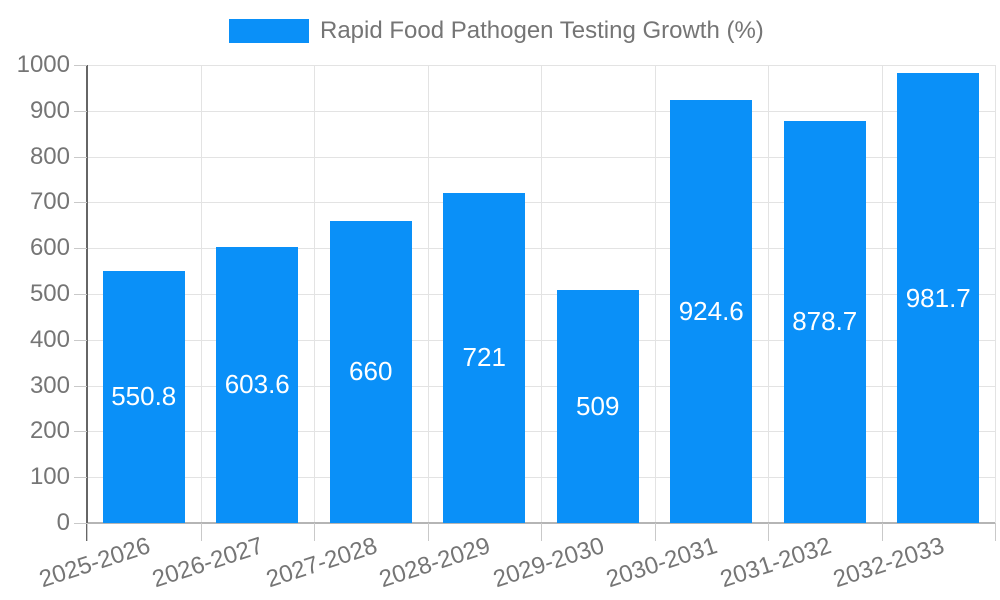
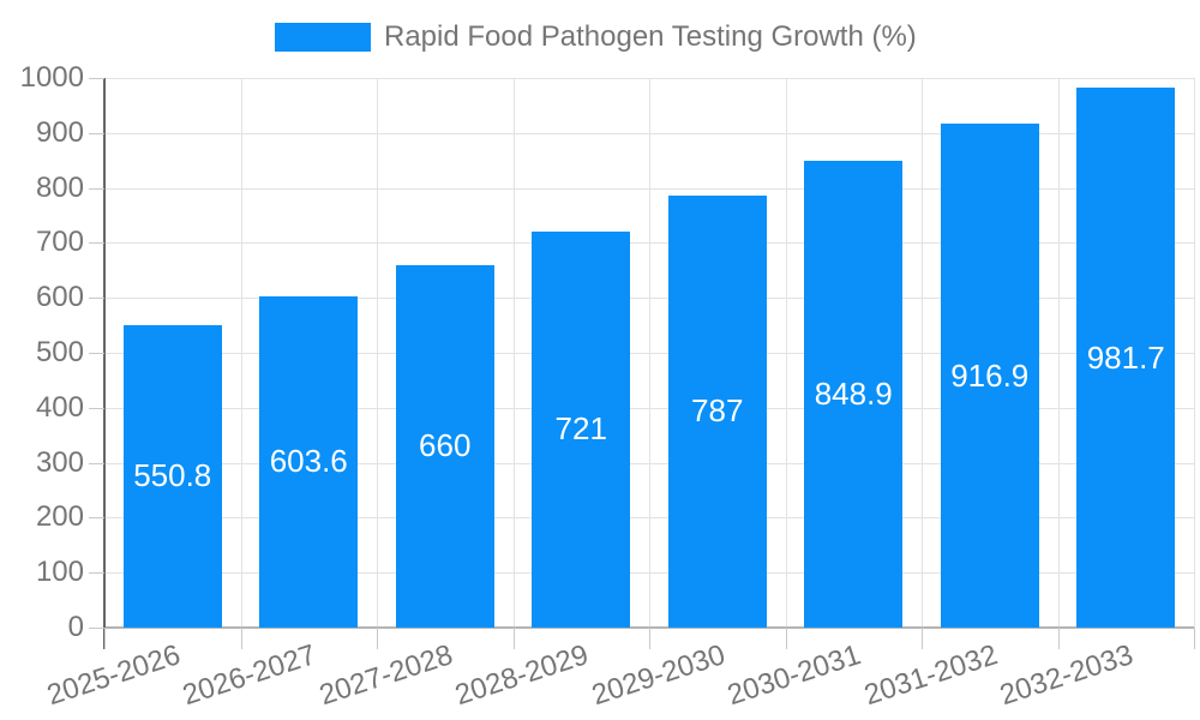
2029-2030: 509 -> 787
2030-2031: 924.6 -> 848.9
2031-2032: 878.7 -> 916.9
